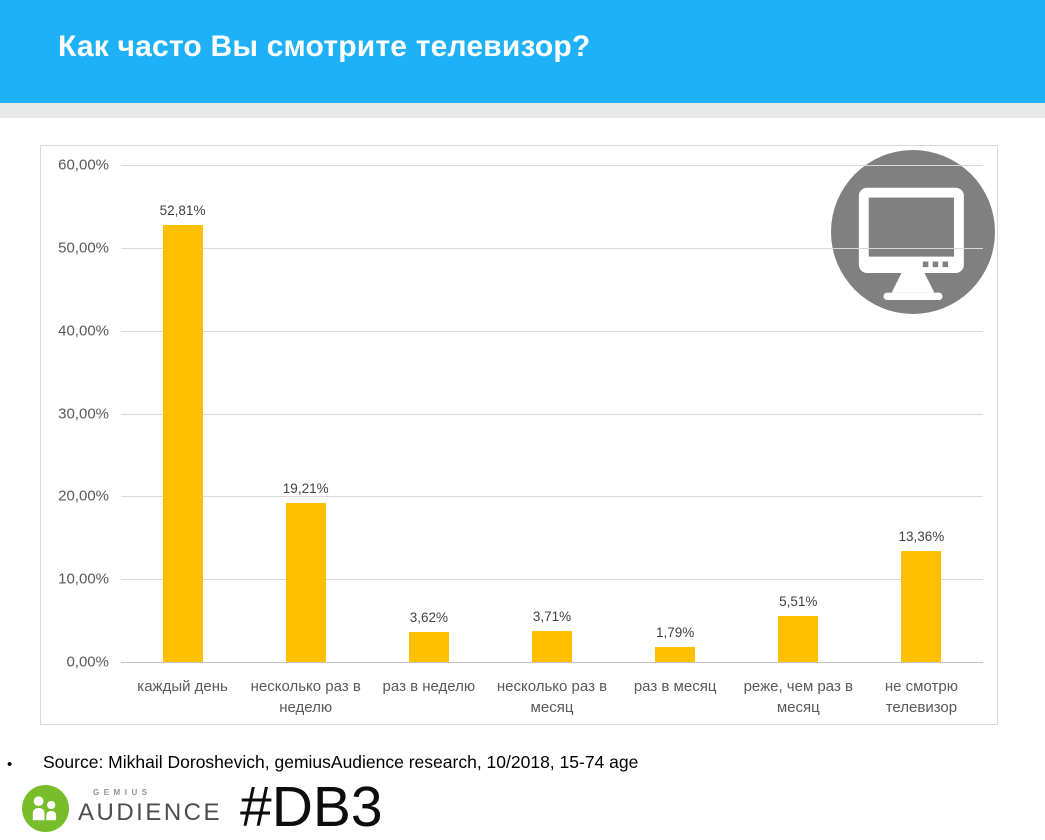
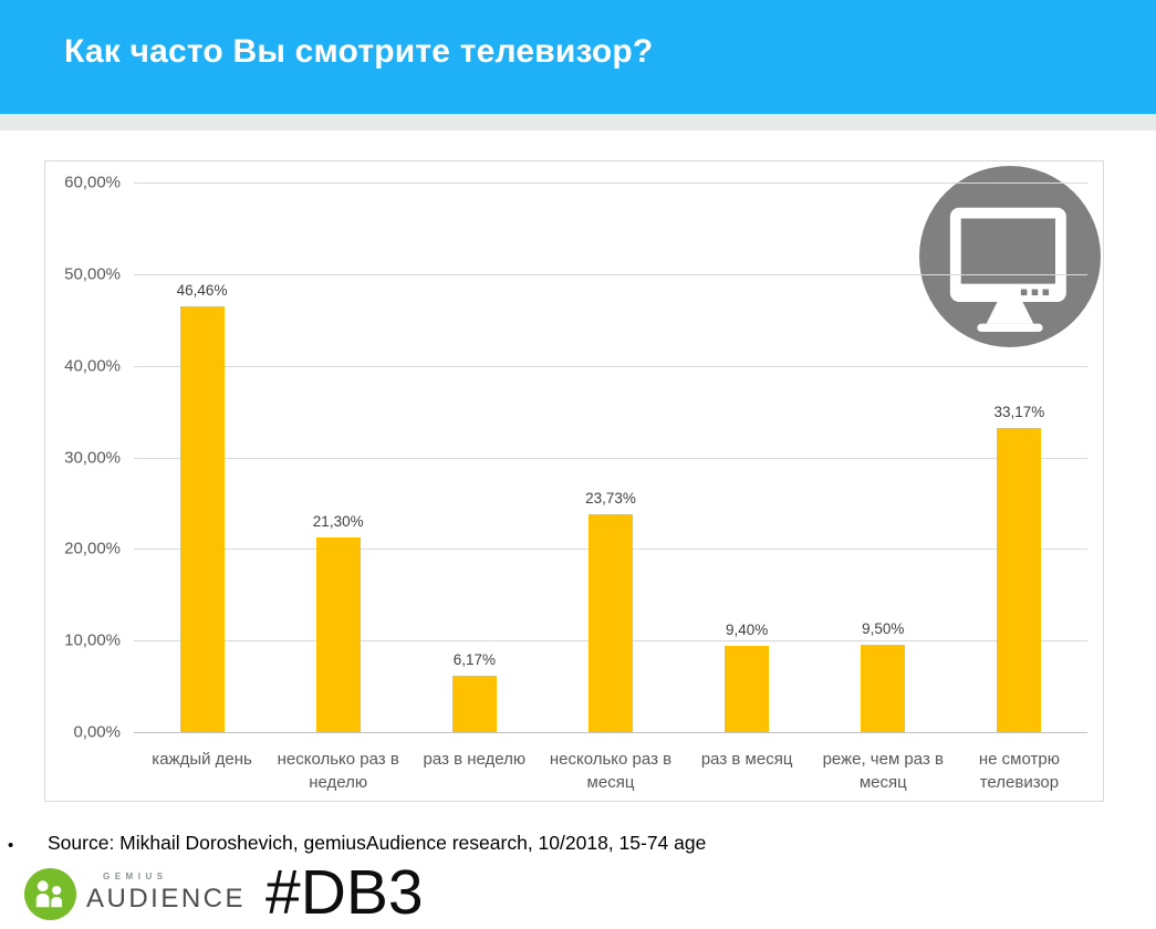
каждый день: 52,81% -> 46,46%
несколько раз в неделю: 19,21% -> 21,30%
раз в неделю: 3,62% -> 6,17%
несколько раз в месяц: 3,71% -> 23,73%
раз в месяц: 1,79% -> 9,40%
реже, чем раз в месяц: 5,51% -> 9,50%
не смотрю телевизор: 13,36% -> 33,17%
